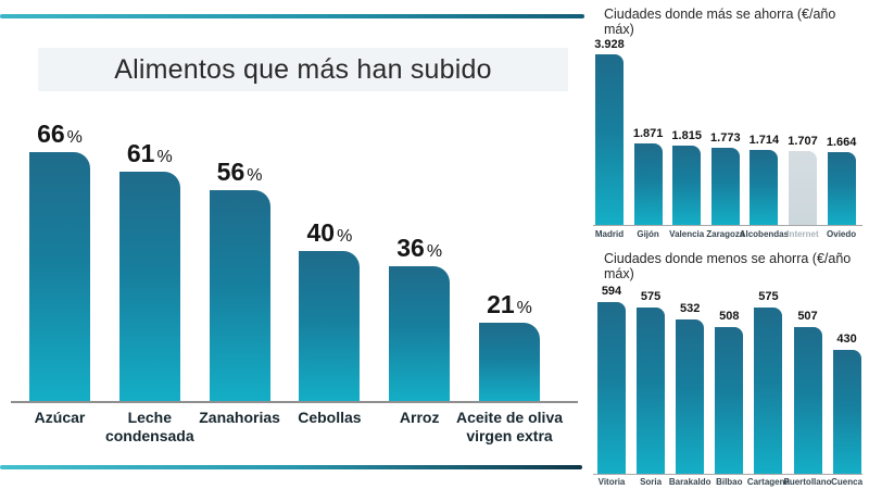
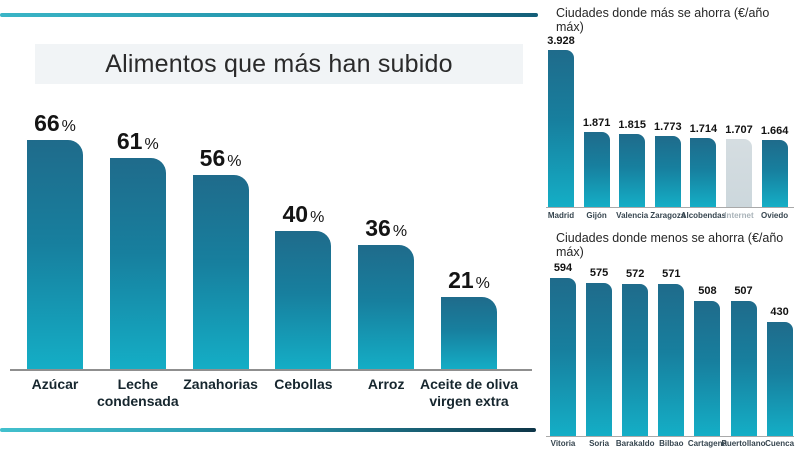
Ciudades donde menos se ahorra (€/año máx)/Barakaldo: 532 -> 572
Ciudades donde menos se ahorra (€/año máx)/Bilbao: 508 -> 571
Ciudades donde menos se ahorra (€/año máx)/Cartagena: 575 -> 508
